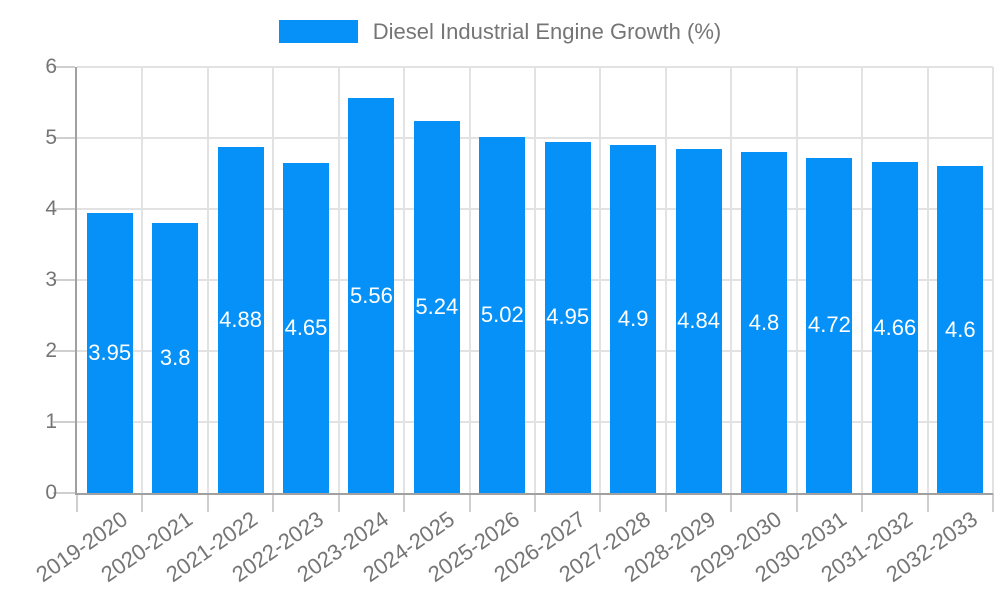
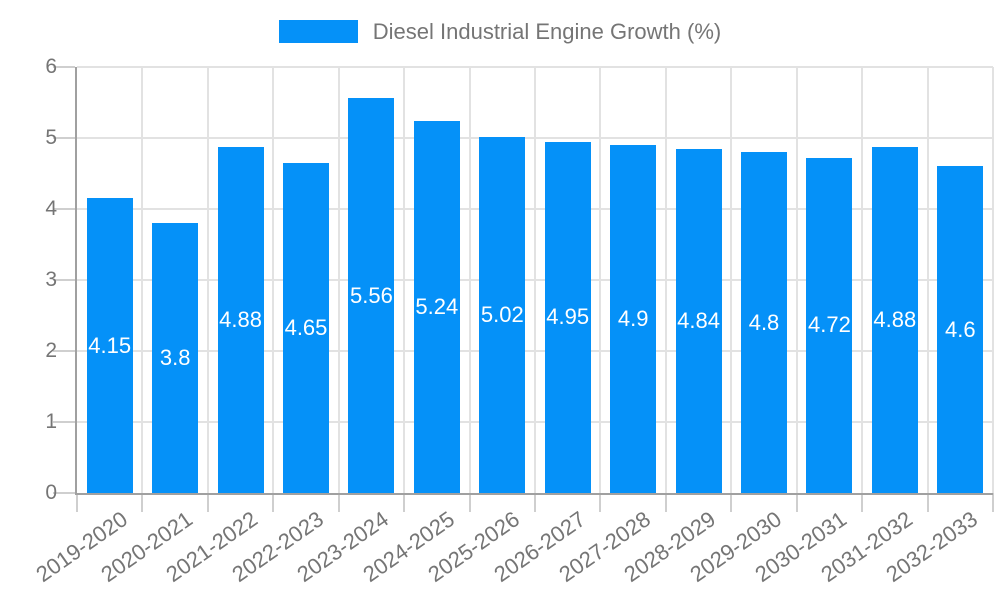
2019-2020: 3.95 -> 4.15
2031-2032: 4.66 -> 4.88
